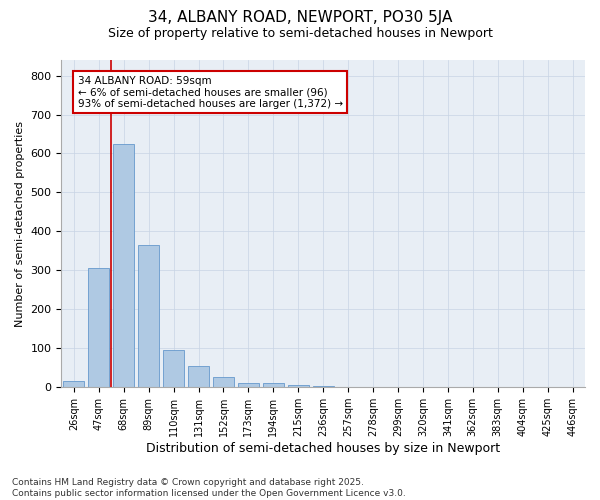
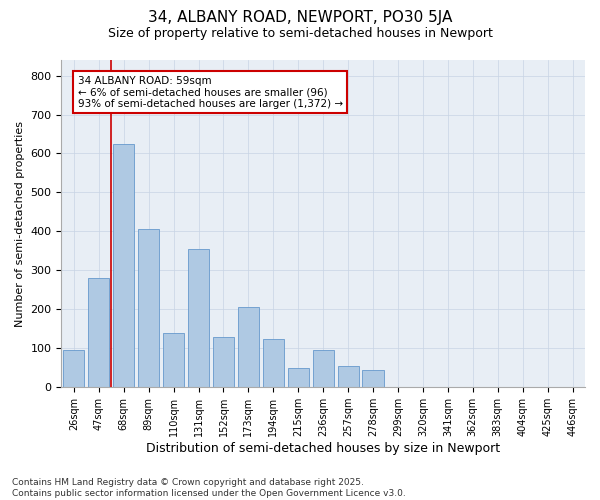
26sqm: 15 -> 95
47sqm: 305 -> 280
89sqm: 365 -> 405
110sqm: 95 -> 140
131sqm: 55 -> 355
152sqm: 25 -> 130
173sqm: 10 -> 205
194sqm: 10 -> 125
215sqm: 5 -> 50
236sqm: 2 -> 95
257sqm: 1 -> 55
278sqm: 1 -> 45
